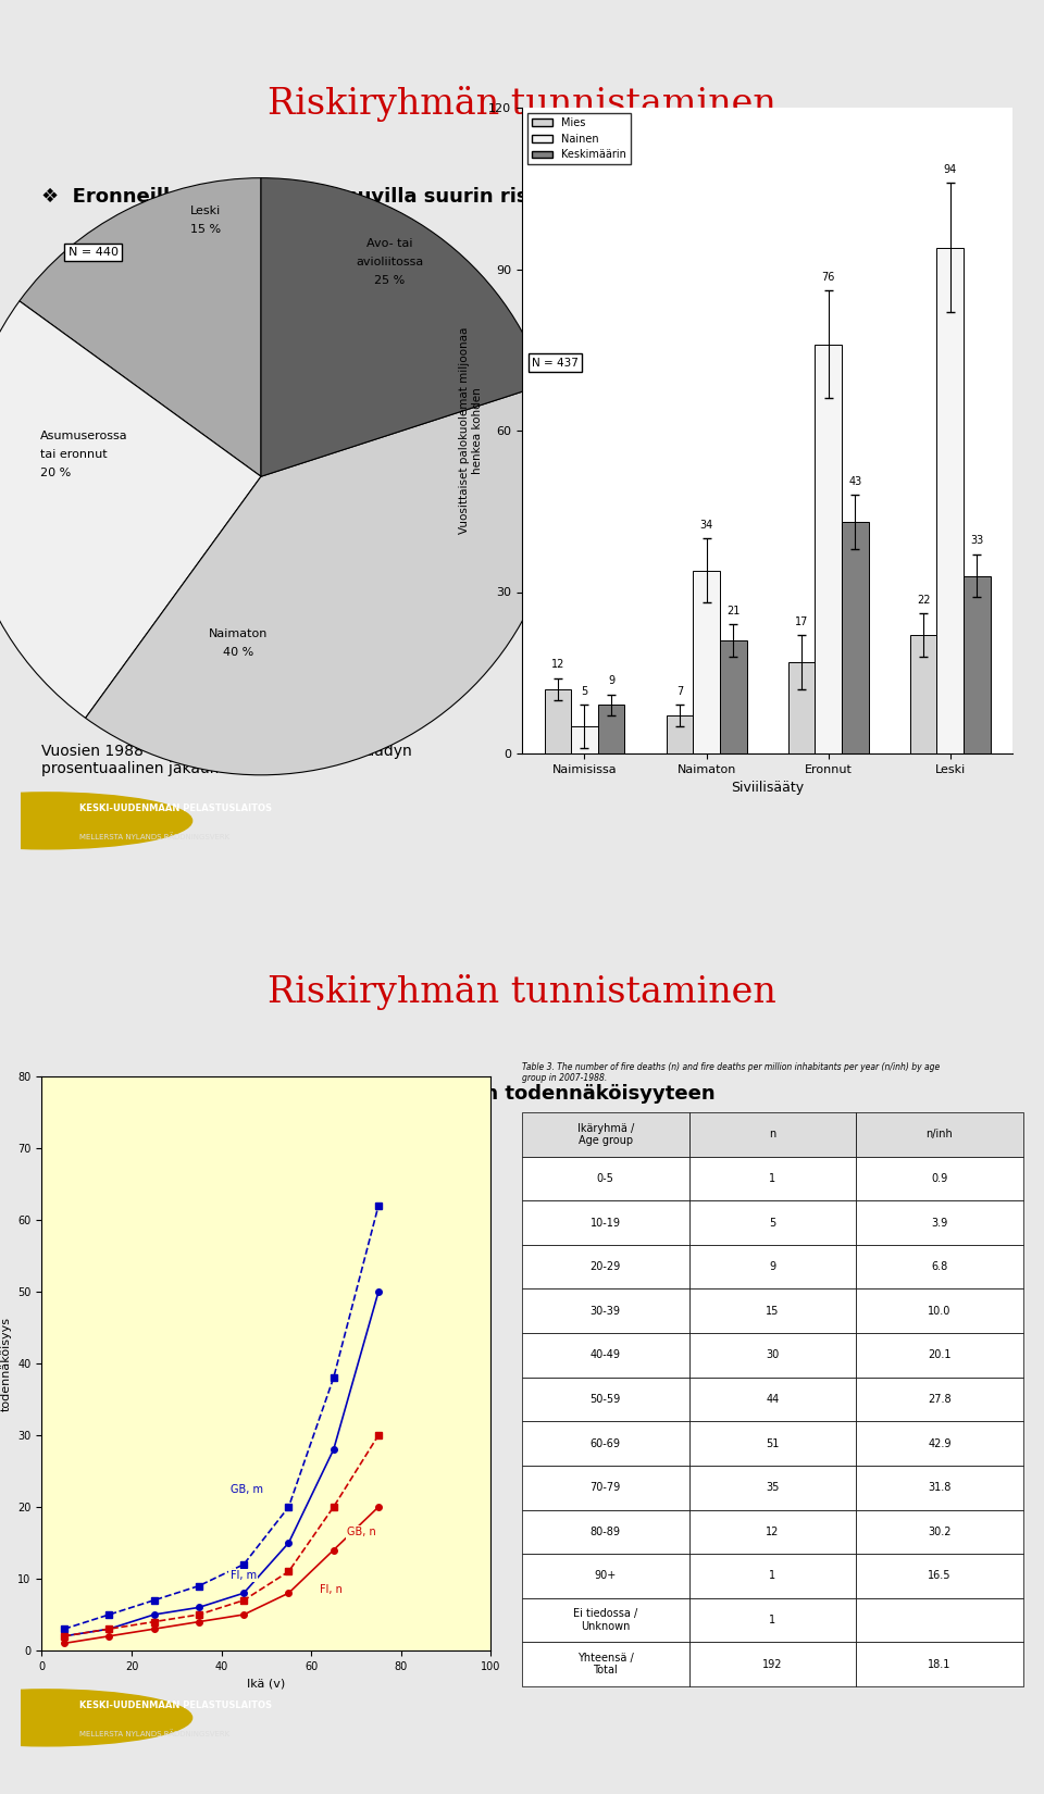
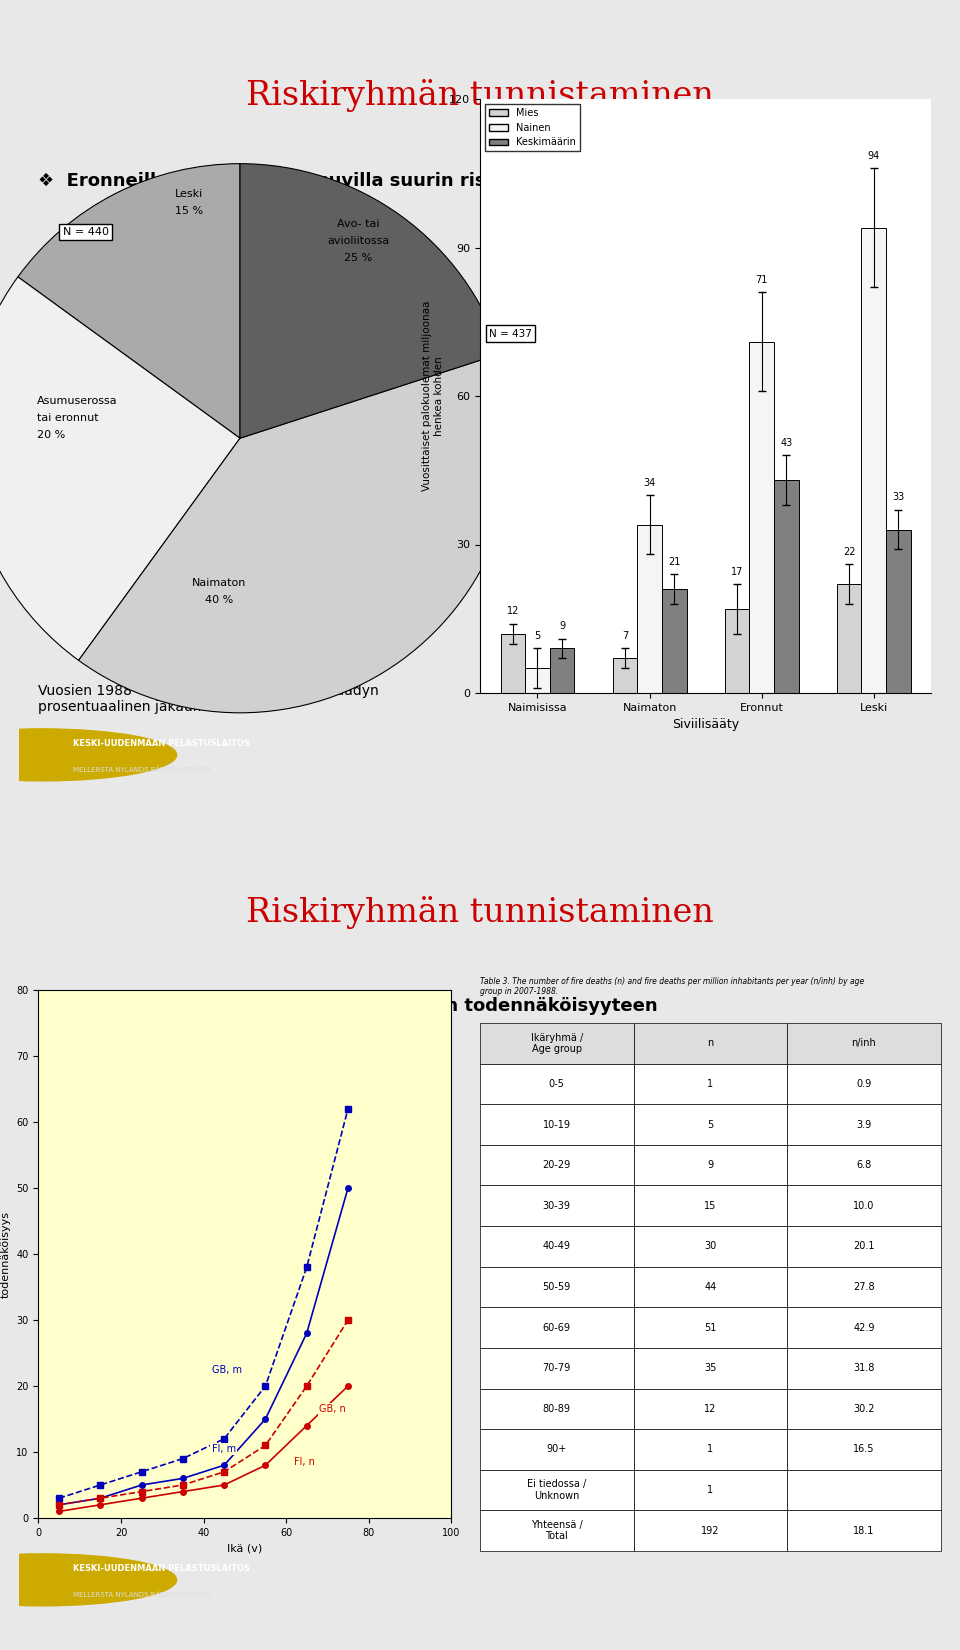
Nainen/Eronnut: 76 -> 71
